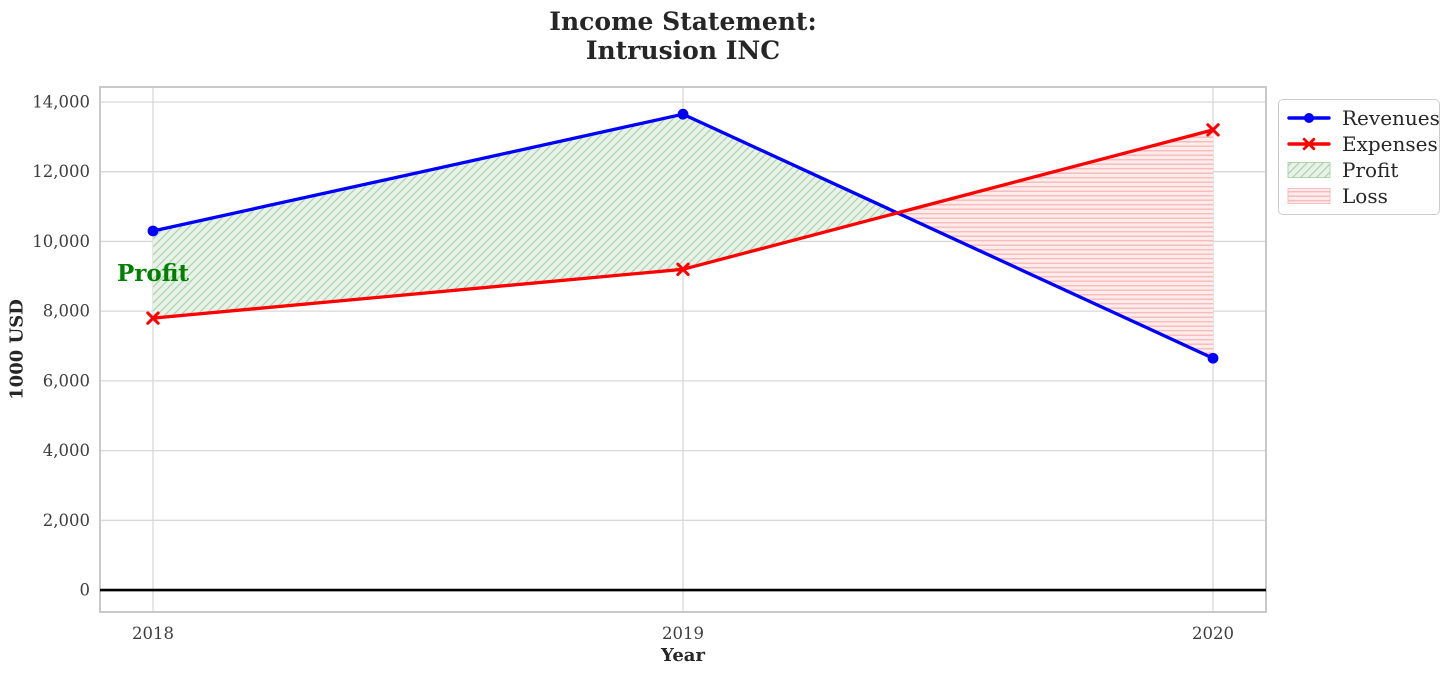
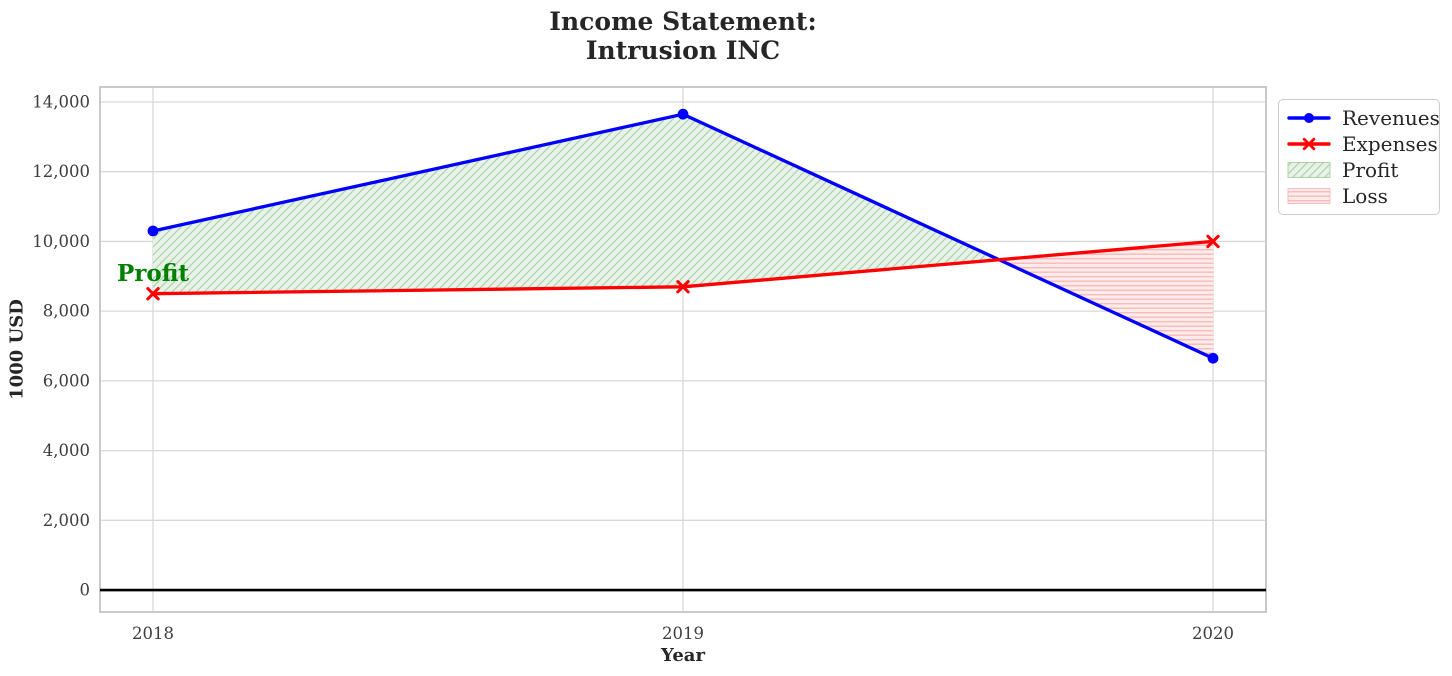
Expenses/2018: 7800 -> 8500
Expenses/2019: 9200 -> 8700
Expenses/2020: 13200 -> 10000
